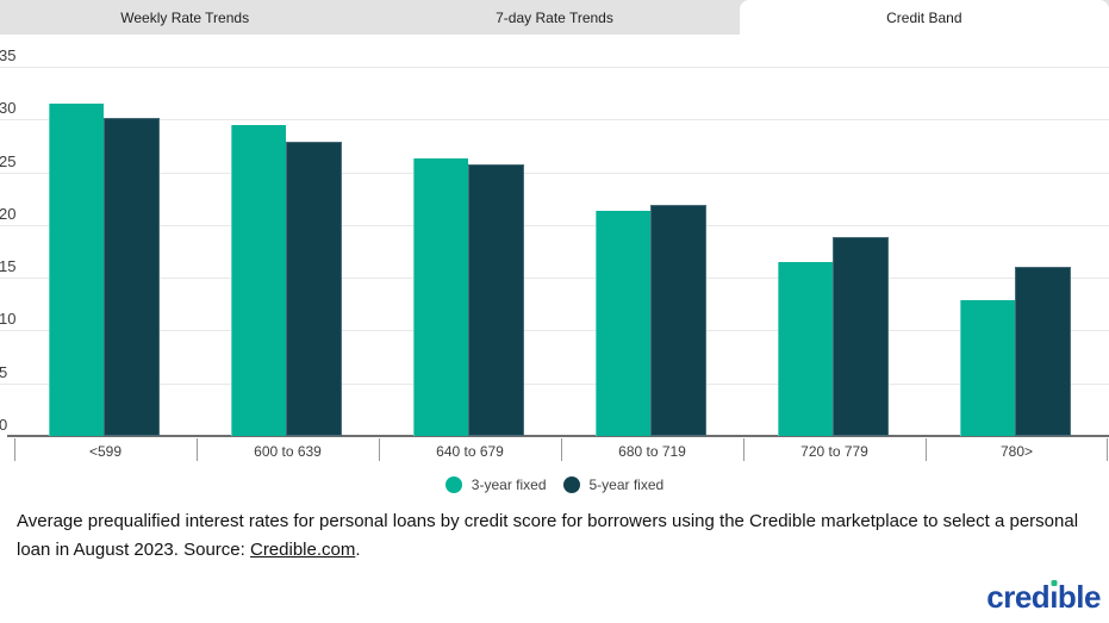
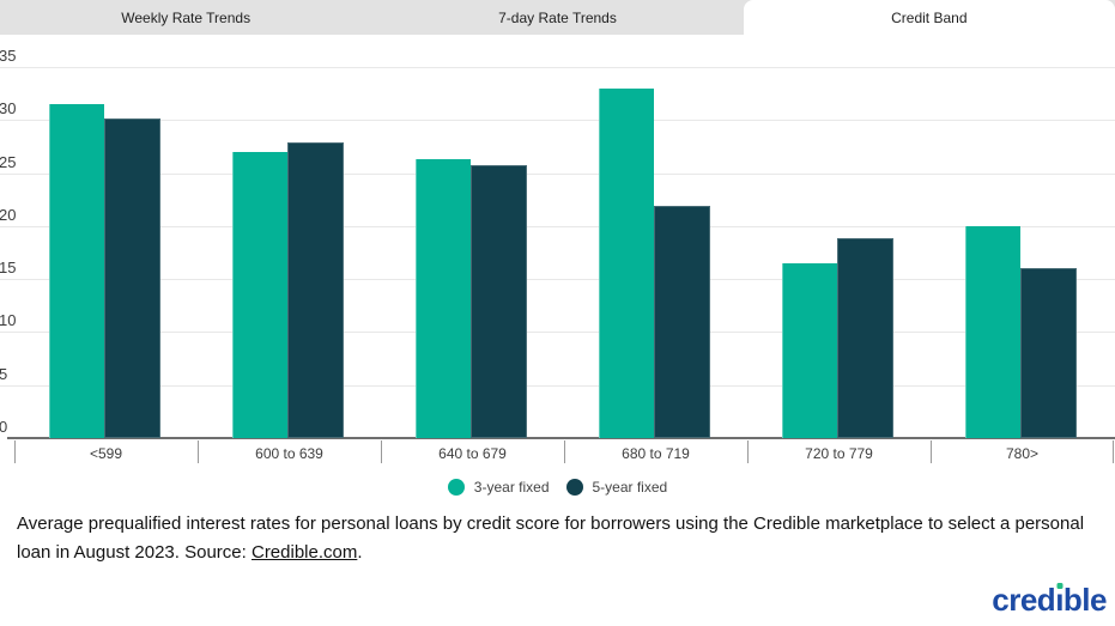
3-year fixed/600 to 639: 30 -> 27
3-year fixed/680 to 719: 21 -> 33
3-year fixed/780>: 13 -> 20
